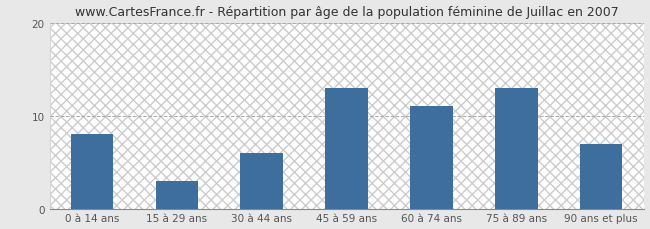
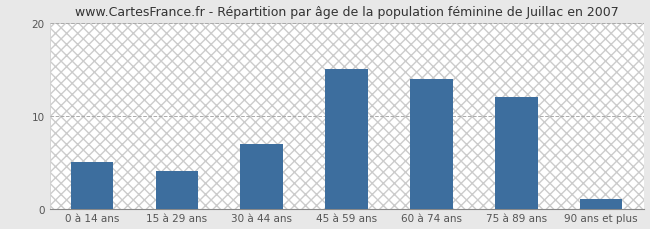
0 à 14 ans: 8 -> 5
15 à 29 ans: 3 -> 4
30 à 44 ans: 6 -> 7
45 à 59 ans: 13 -> 15
60 à 74 ans: 11 -> 14
75 à 89 ans: 13 -> 12
90 ans et plus: 7 -> 1
